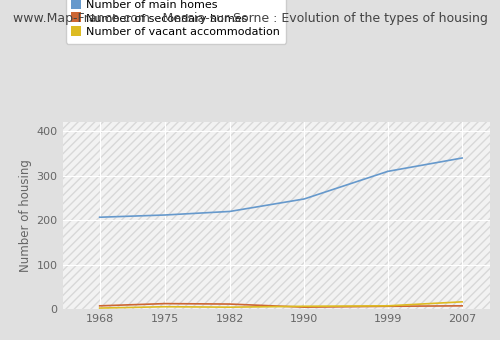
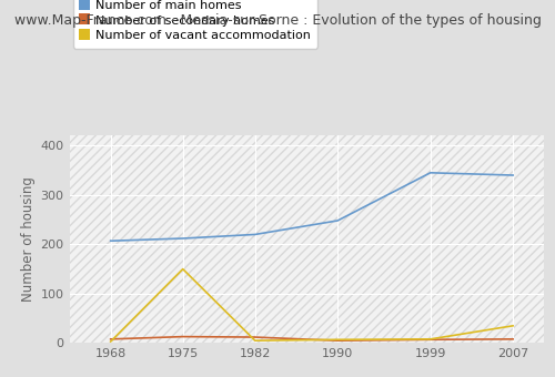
Number of vacant accommodation/1975: 6 -> 150
Number of main homes/1999: 310 -> 345
Number of vacant accommodation/2007: 17 -> 35
